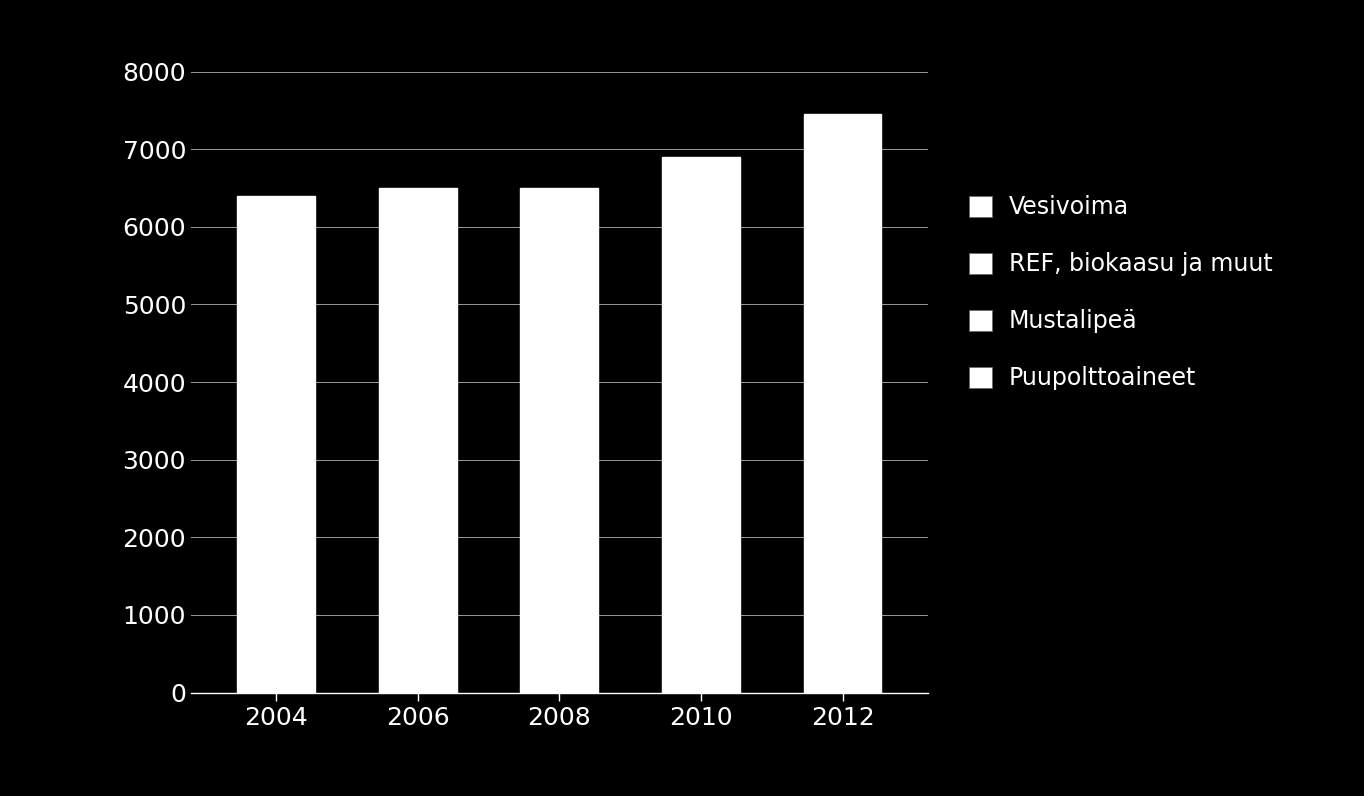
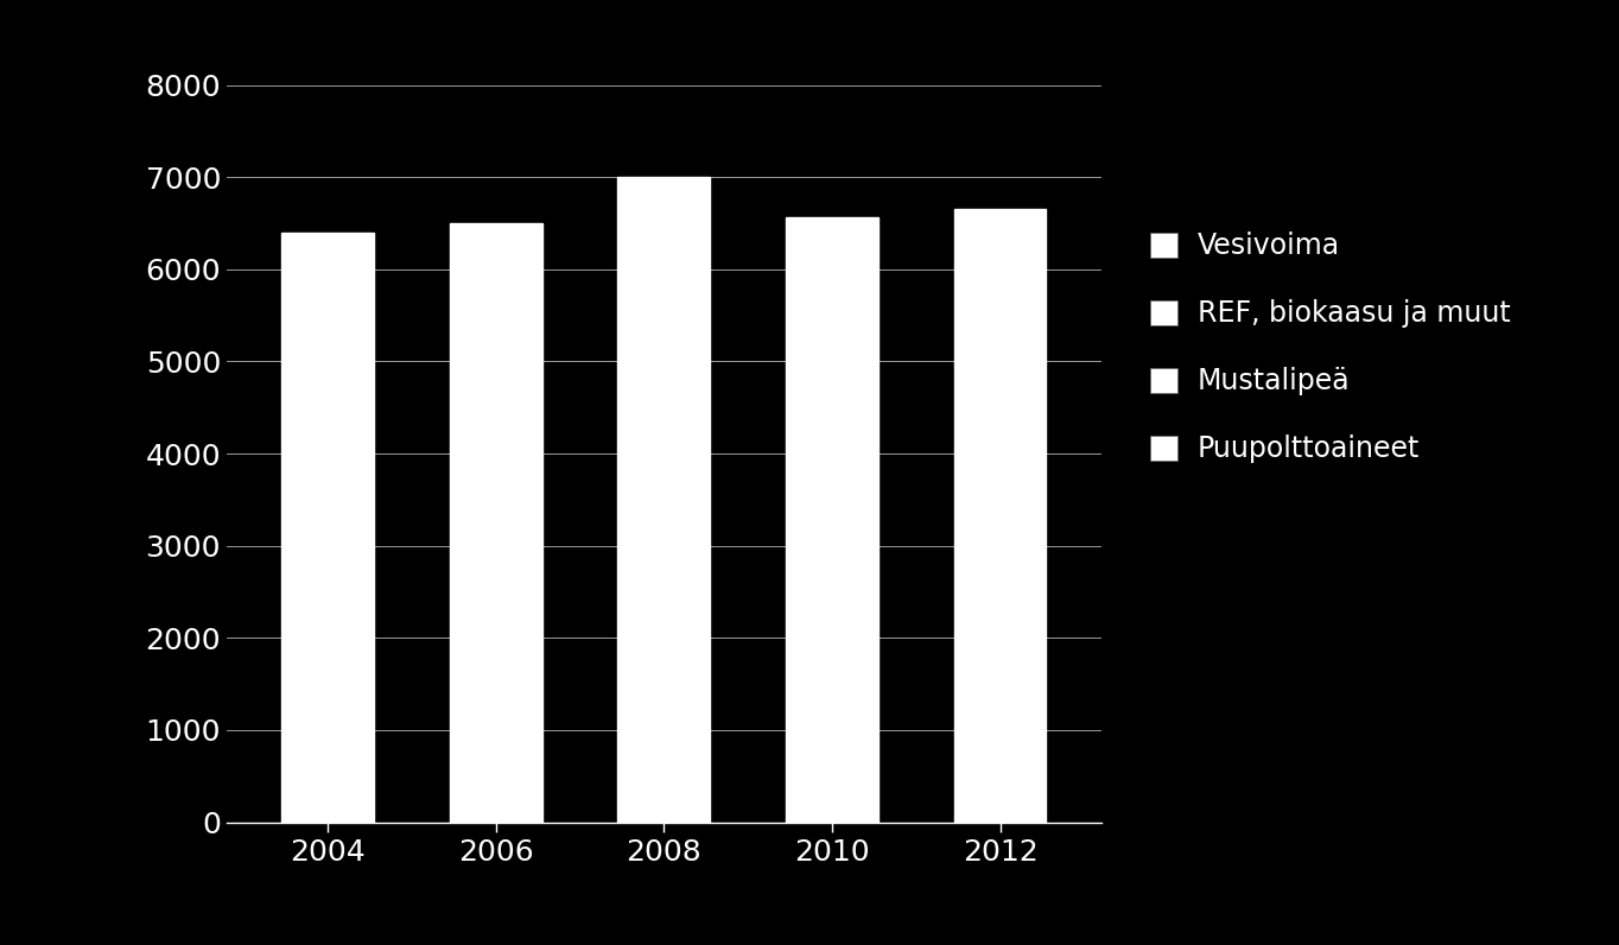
2008: 6500 -> 7000
2010: 6900 -> 6560
2012: 7450 -> 6660
